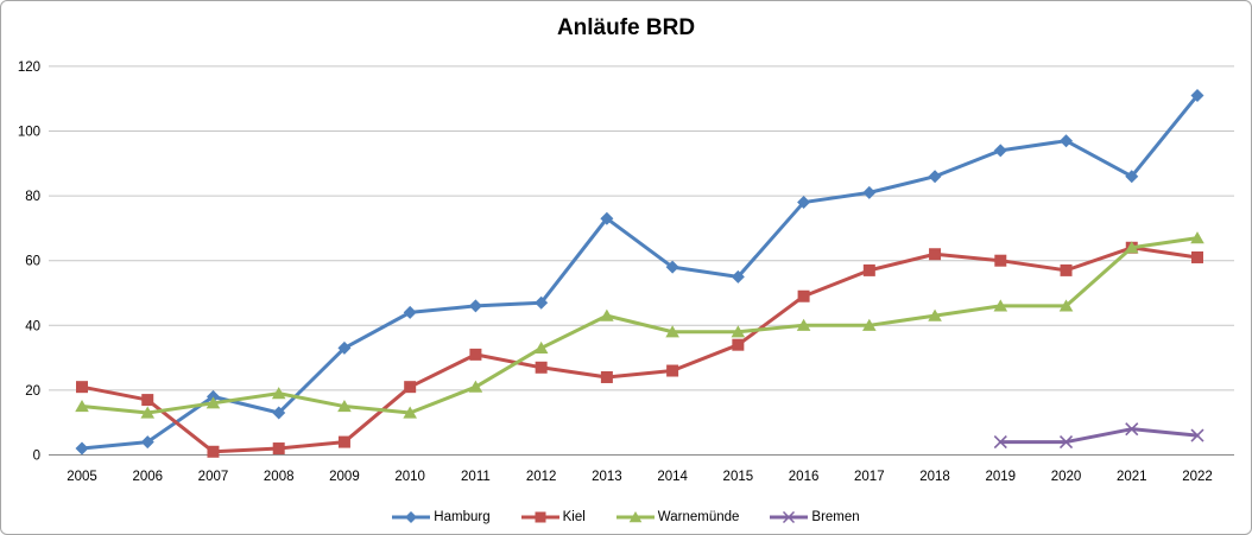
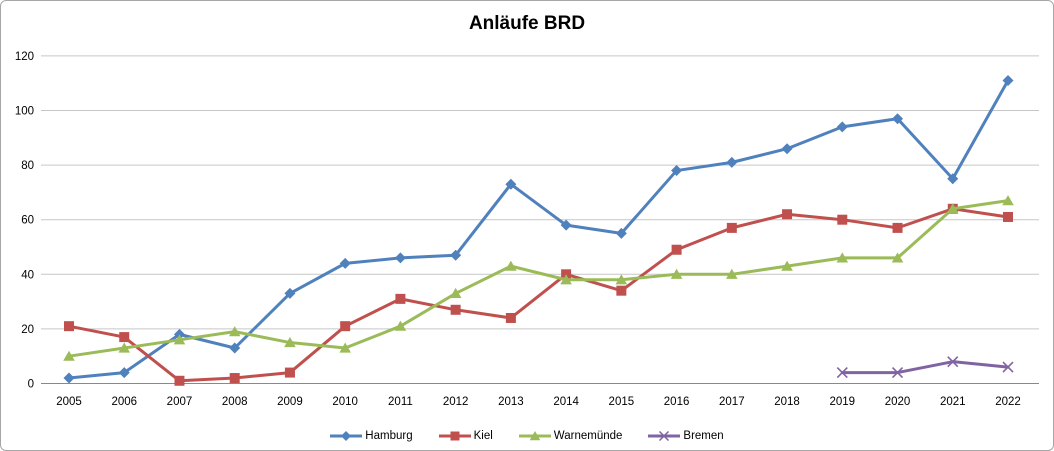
Warnemünde/2005: 15 -> 10
Kiel/2014: 26 -> 40
Hamburg/2021: 86 -> 75
